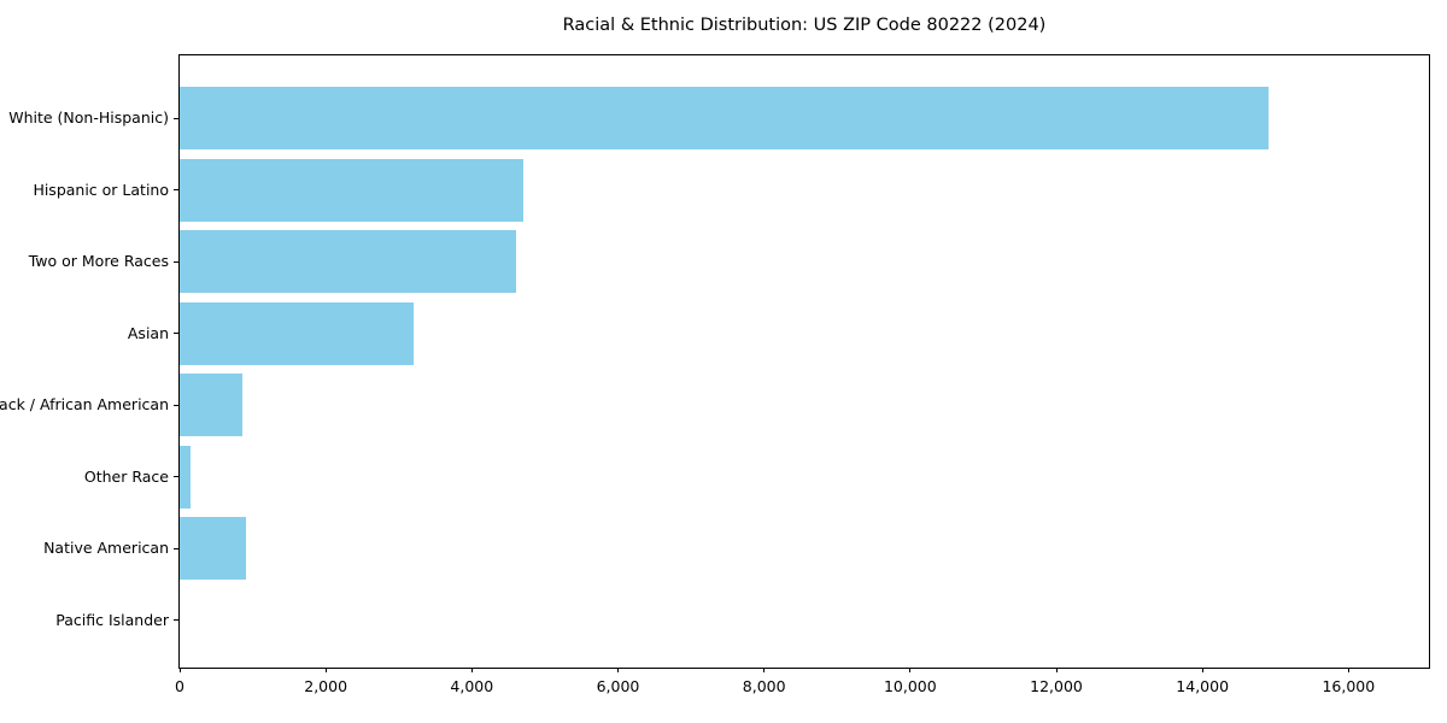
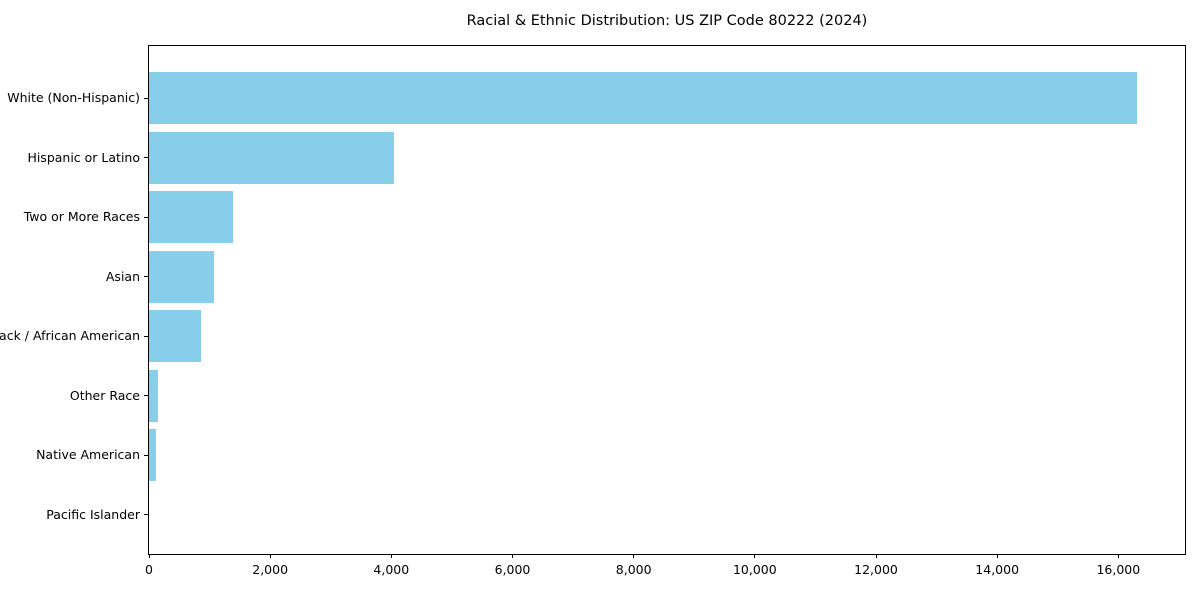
White (Non-Hispanic): 14900 -> 16300
Hispanic or Latino: 4700 -> 4000
Two or More Races: 4600 -> 1400
Asian: 3200 -> 1100
Native American: 900 -> 100
